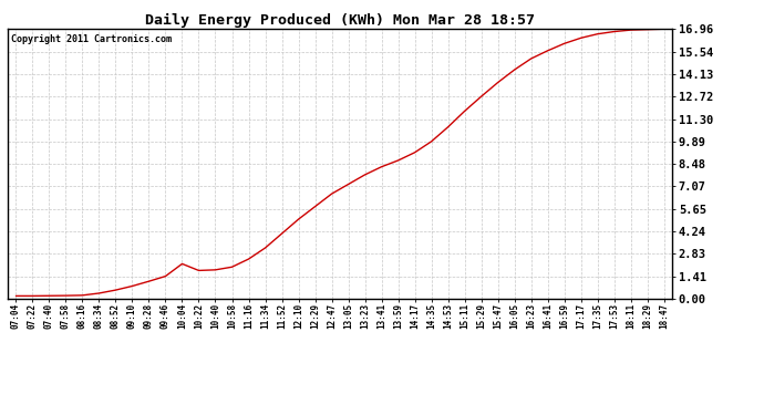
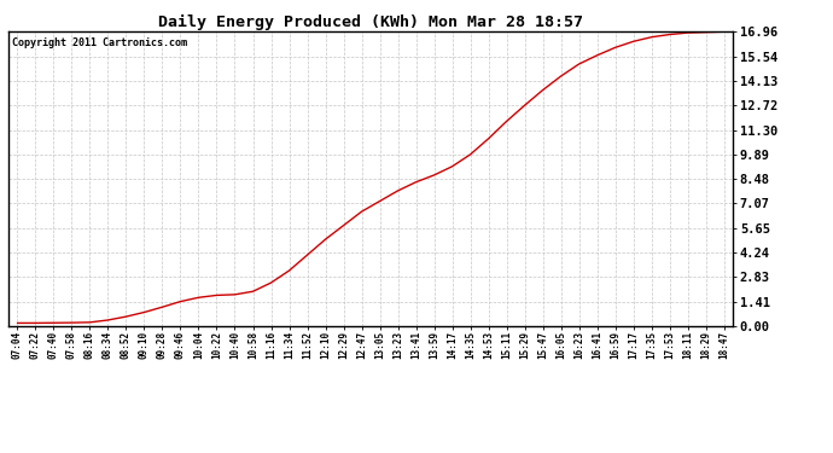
10:04: 2.2 -> 1.6
